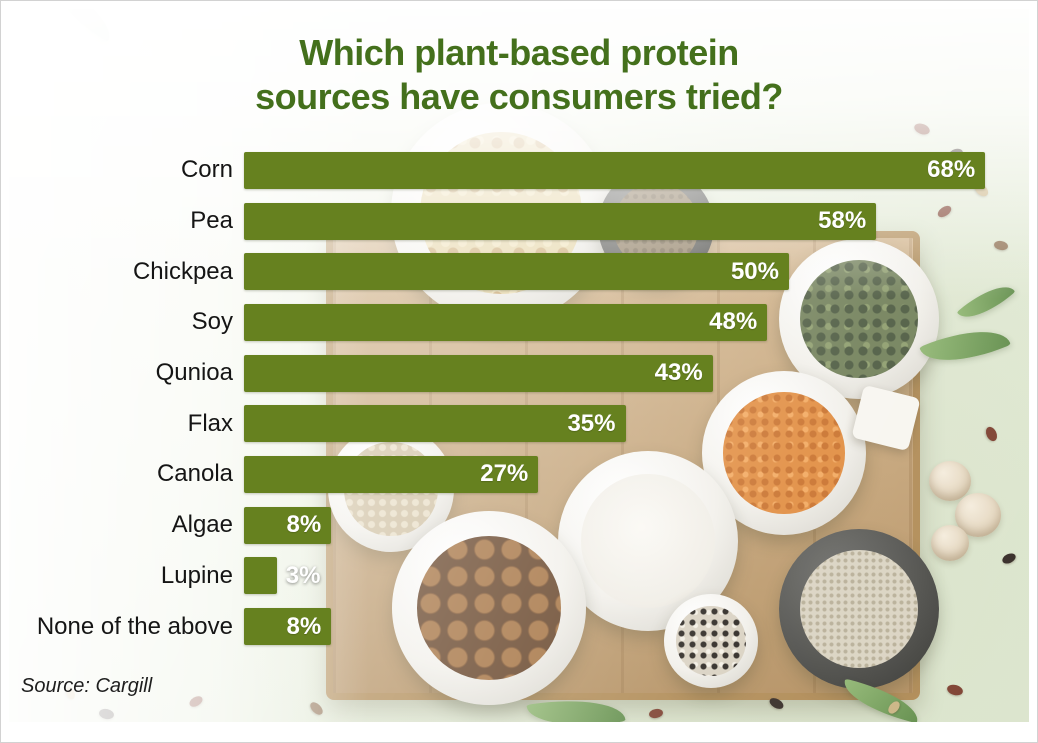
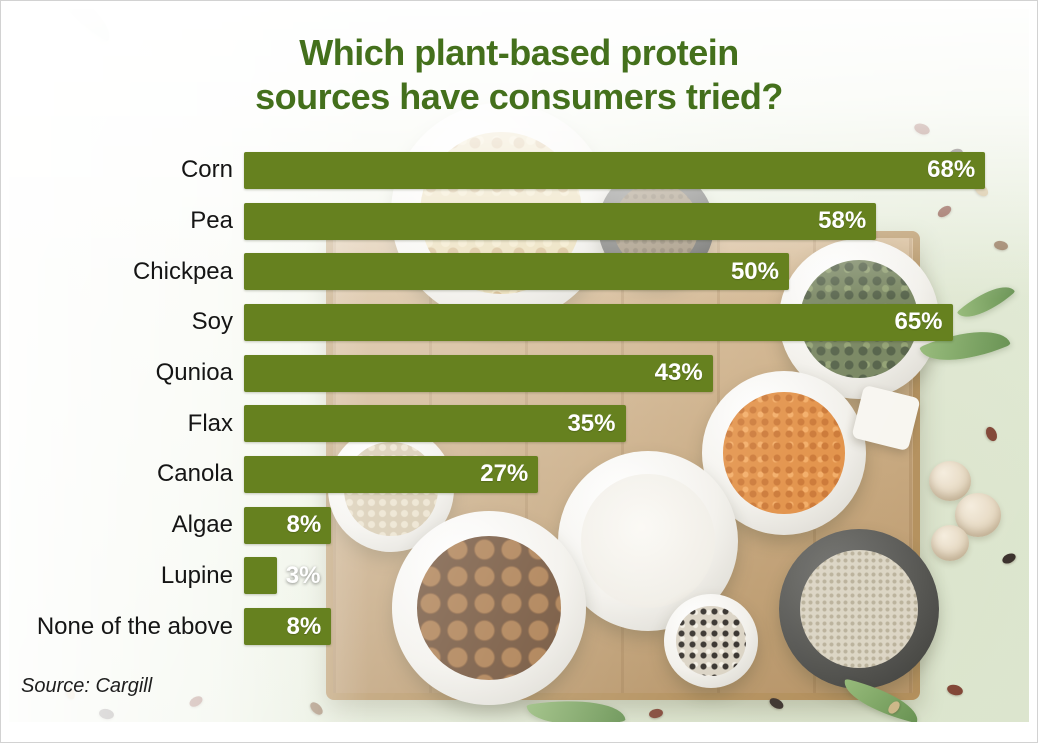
Soy: 48% -> 65%
